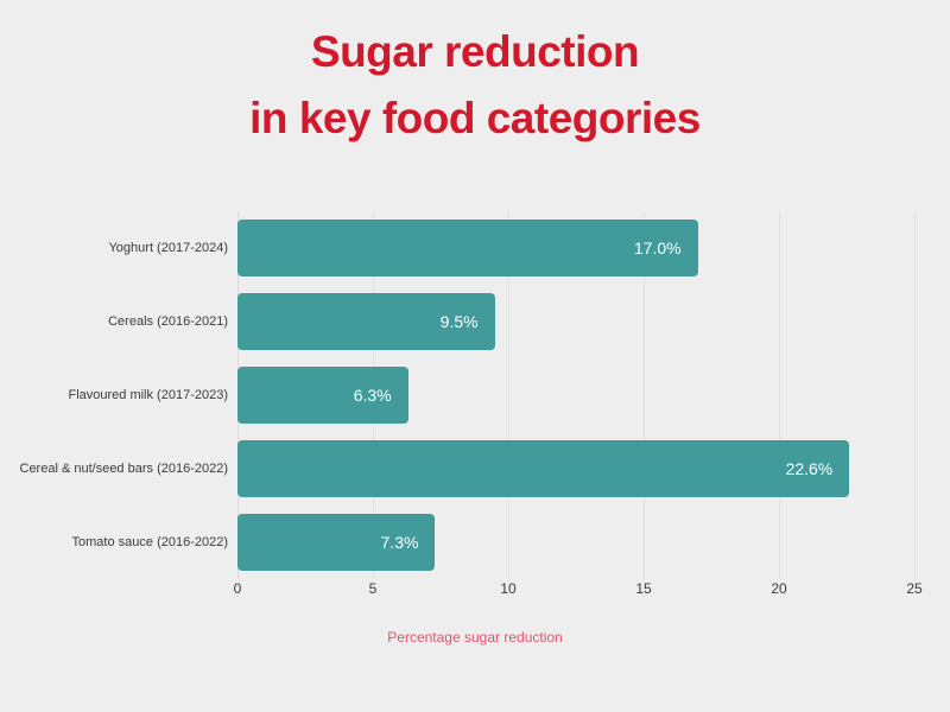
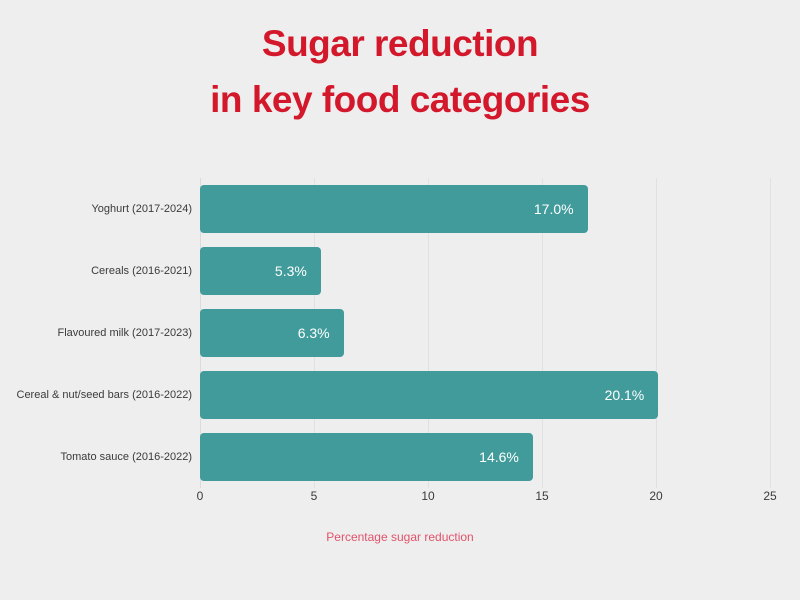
Cereals (2016-2021): 9.5% -> 5.3%
Cereal & nut/seed bars (2016-2022): 22.6% -> 20.1%
Tomato sauce (2016-2022): 7.3% -> 14.6%
